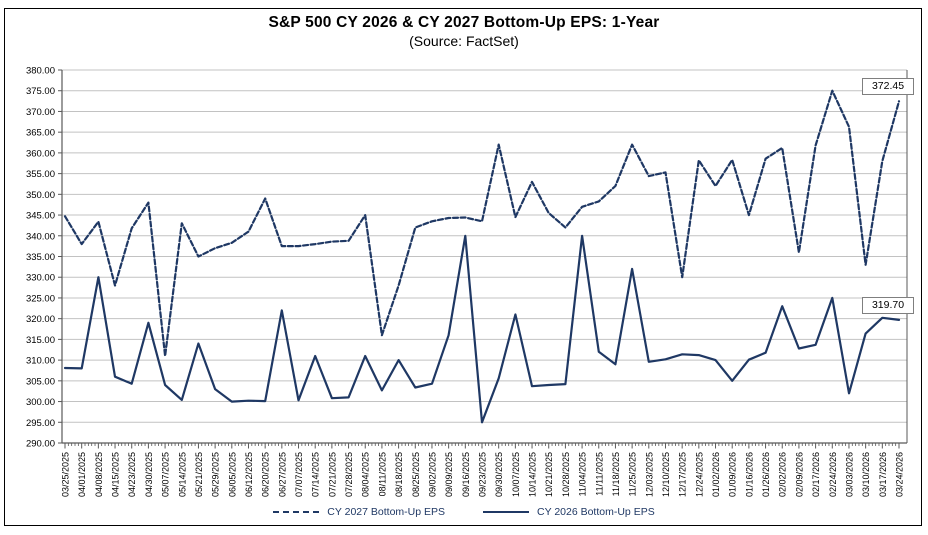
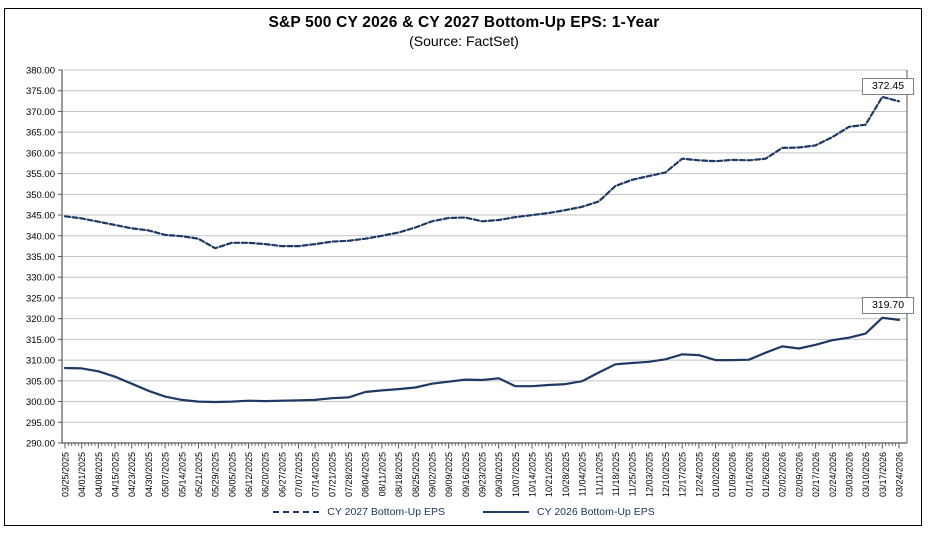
CY 2027 Bottom-Up EPS/04/01/2025: 338 -> 344
CY 2026 Bottom-Up EPS/04/08/2025: 330 -> 307
CY 2027 Bottom-Up EPS/04/15/2025: 328 -> 343
CY 2027 Bottom-Up EPS/04/30/2025: 348 -> 341
CY 2026 Bottom-Up EPS/04/30/2025: 319 -> 303
CY 2027 Bottom-Up EPS/05/07/2025: 311 -> 340
CY 2026 Bottom-Up EPS/05/07/2025: 304 -> 301
CY 2027 Bottom-Up EPS/05/14/2025: 343 -> 340
CY 2027 Bottom-Up EPS/05/21/2025: 335 -> 339
CY 2026 Bottom-Up EPS/05/21/2025: 314 -> 300
CY 2026 Bottom-Up EPS/05/29/2025: 303 -> 300
CY 2027 Bottom-Up EPS/06/12/2025: 341 -> 338
CY 2027 Bottom-Up EPS/06/20/2025: 349 -> 338
CY 2026 Bottom-Up EPS/06/27/2025: 322 -> 300
CY 2026 Bottom-Up EPS/07/14/2025: 311 -> 300
CY 2027 Bottom-Up EPS/08/04/2025: 345 -> 339
CY 2026 Bottom-Up EPS/08/04/2025: 311 -> 302
CY 2027 Bottom-Up EPS/08/11/2025: 316 -> 340
CY 2027 Bottom-Up EPS/08/18/2025: 328 -> 341
CY 2026 Bottom-Up EPS/08/18/2025: 310 -> 303
CY 2026 Bottom-Up EPS/09/09/2025: 316 -> 305
CY 2026 Bottom-Up EPS/09/16/2025: 340 -> 305
CY 2026 Bottom-Up EPS/09/23/2025: 295 -> 305
CY 2027 Bottom-Up EPS/09/30/2025: 362 -> 344
CY 2026 Bottom-Up EPS/10/07/2025: 321 -> 304
CY 2027 Bottom-Up EPS/10/14/2025: 353 -> 345
CY 2027 Bottom-Up EPS/10/28/2025: 342 -> 346
CY 2026 Bottom-Up EPS/11/04/2025: 340 -> 305
CY 2026 Bottom-Up EPS/11/11/2025: 312 -> 307
CY 2027 Bottom-Up EPS/11/25/2025: 362 -> 354
CY 2026 Bottom-Up EPS/11/25/2025: 332 -> 309
CY 2027 Bottom-Up EPS/12/17/2025: 330 -> 359
CY 2027 Bottom-Up EPS/01/02/2026: 352 -> 358
CY 2026 Bottom-Up EPS/01/09/2026: 305 -> 310
CY 2027 Bottom-Up EPS/01/16/2026: 345 -> 358
CY 2026 Bottom-Up EPS/02/02/2026: 323 -> 313
CY 2027 Bottom-Up EPS/02/09/2026: 336 -> 361
CY 2027 Bottom-Up EPS/02/24/2026: 375 -> 364
CY 2026 Bottom-Up EPS/02/24/2026: 325 -> 315
CY 2026 Bottom-Up EPS/03/03/2026: 302 -> 315
CY 2027 Bottom-Up EPS/03/10/2026: 333 -> 367
CY 2027 Bottom-Up EPS/03/17/2026: 358 -> 374
